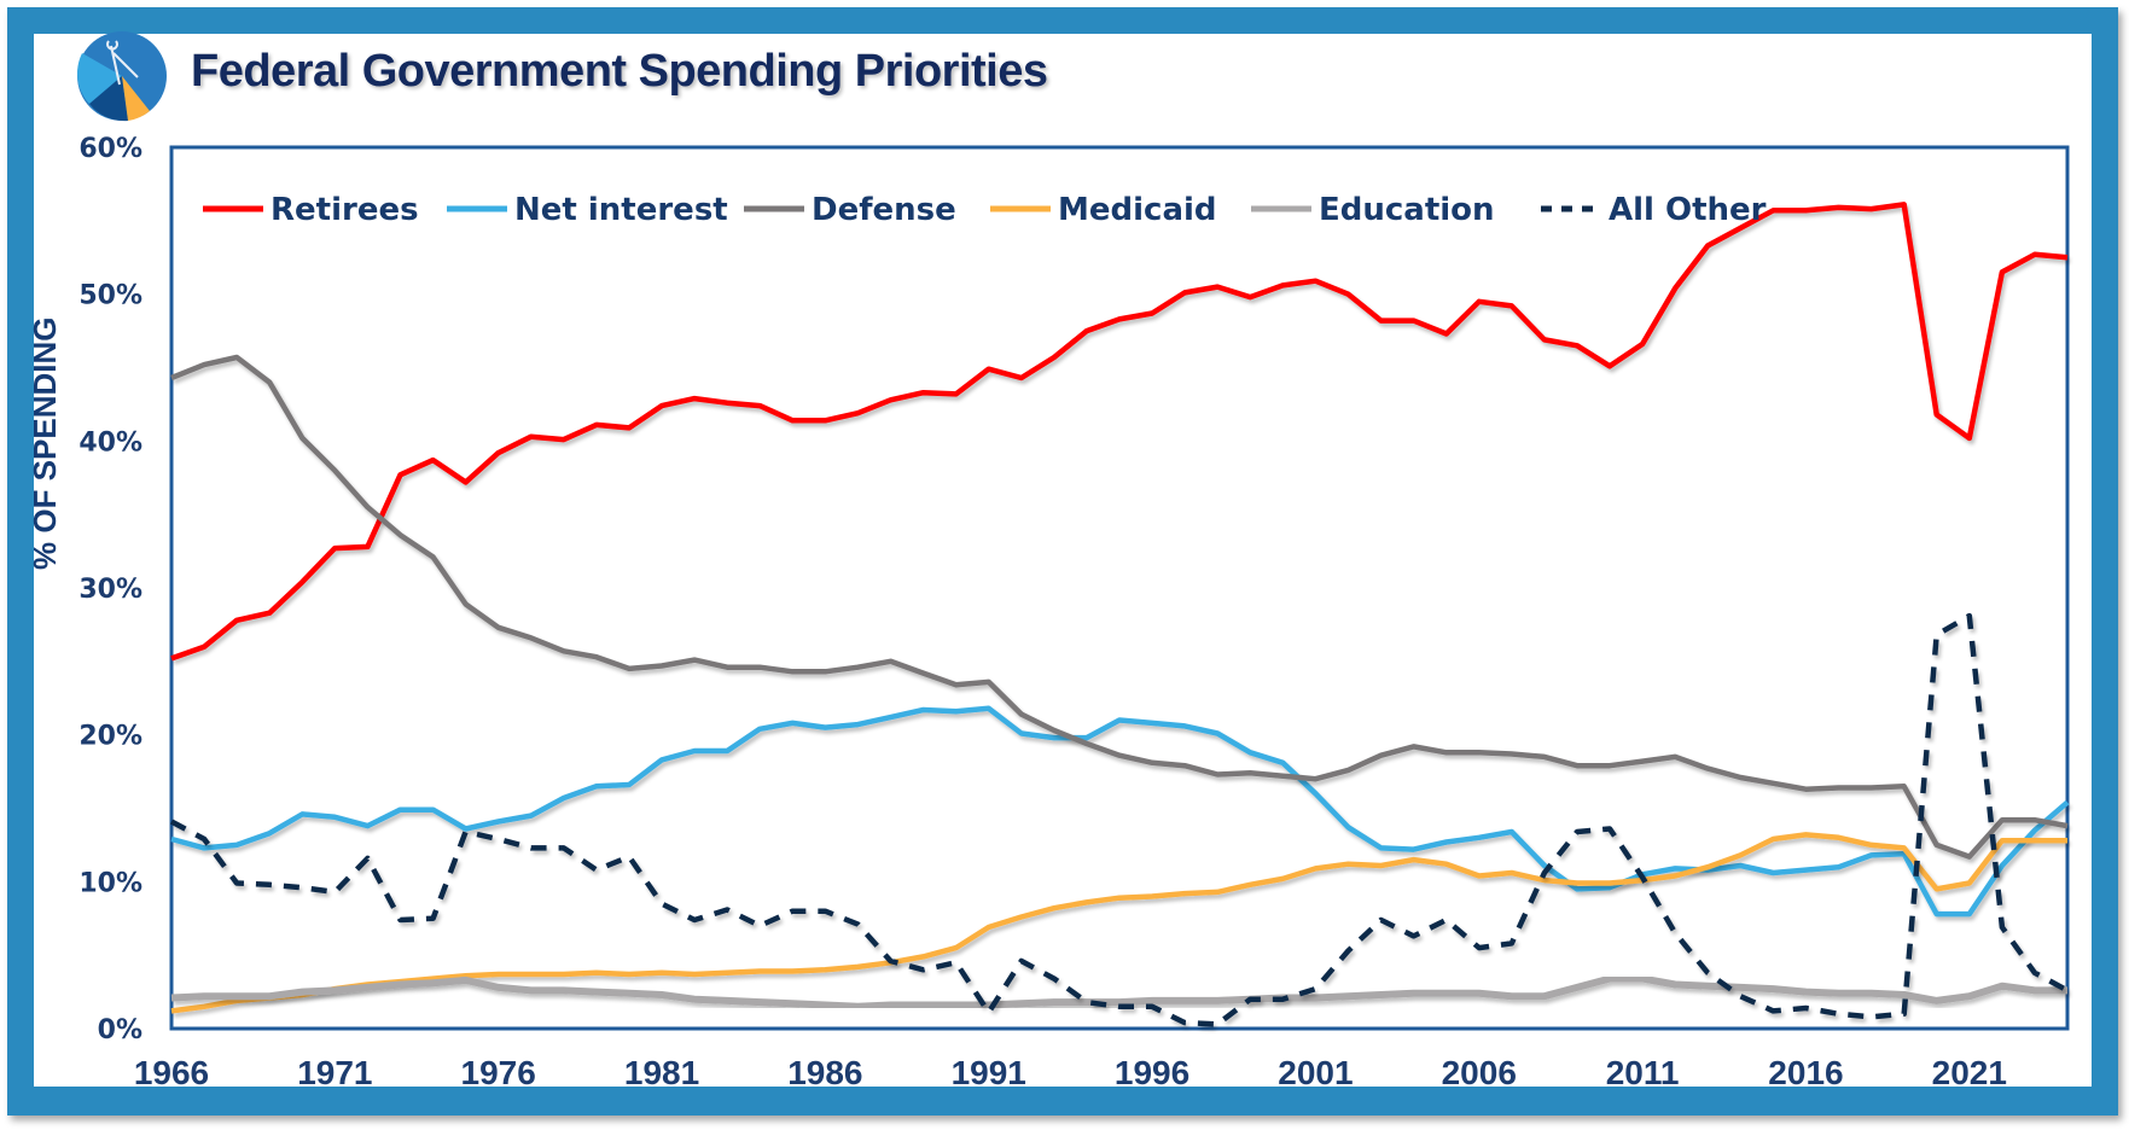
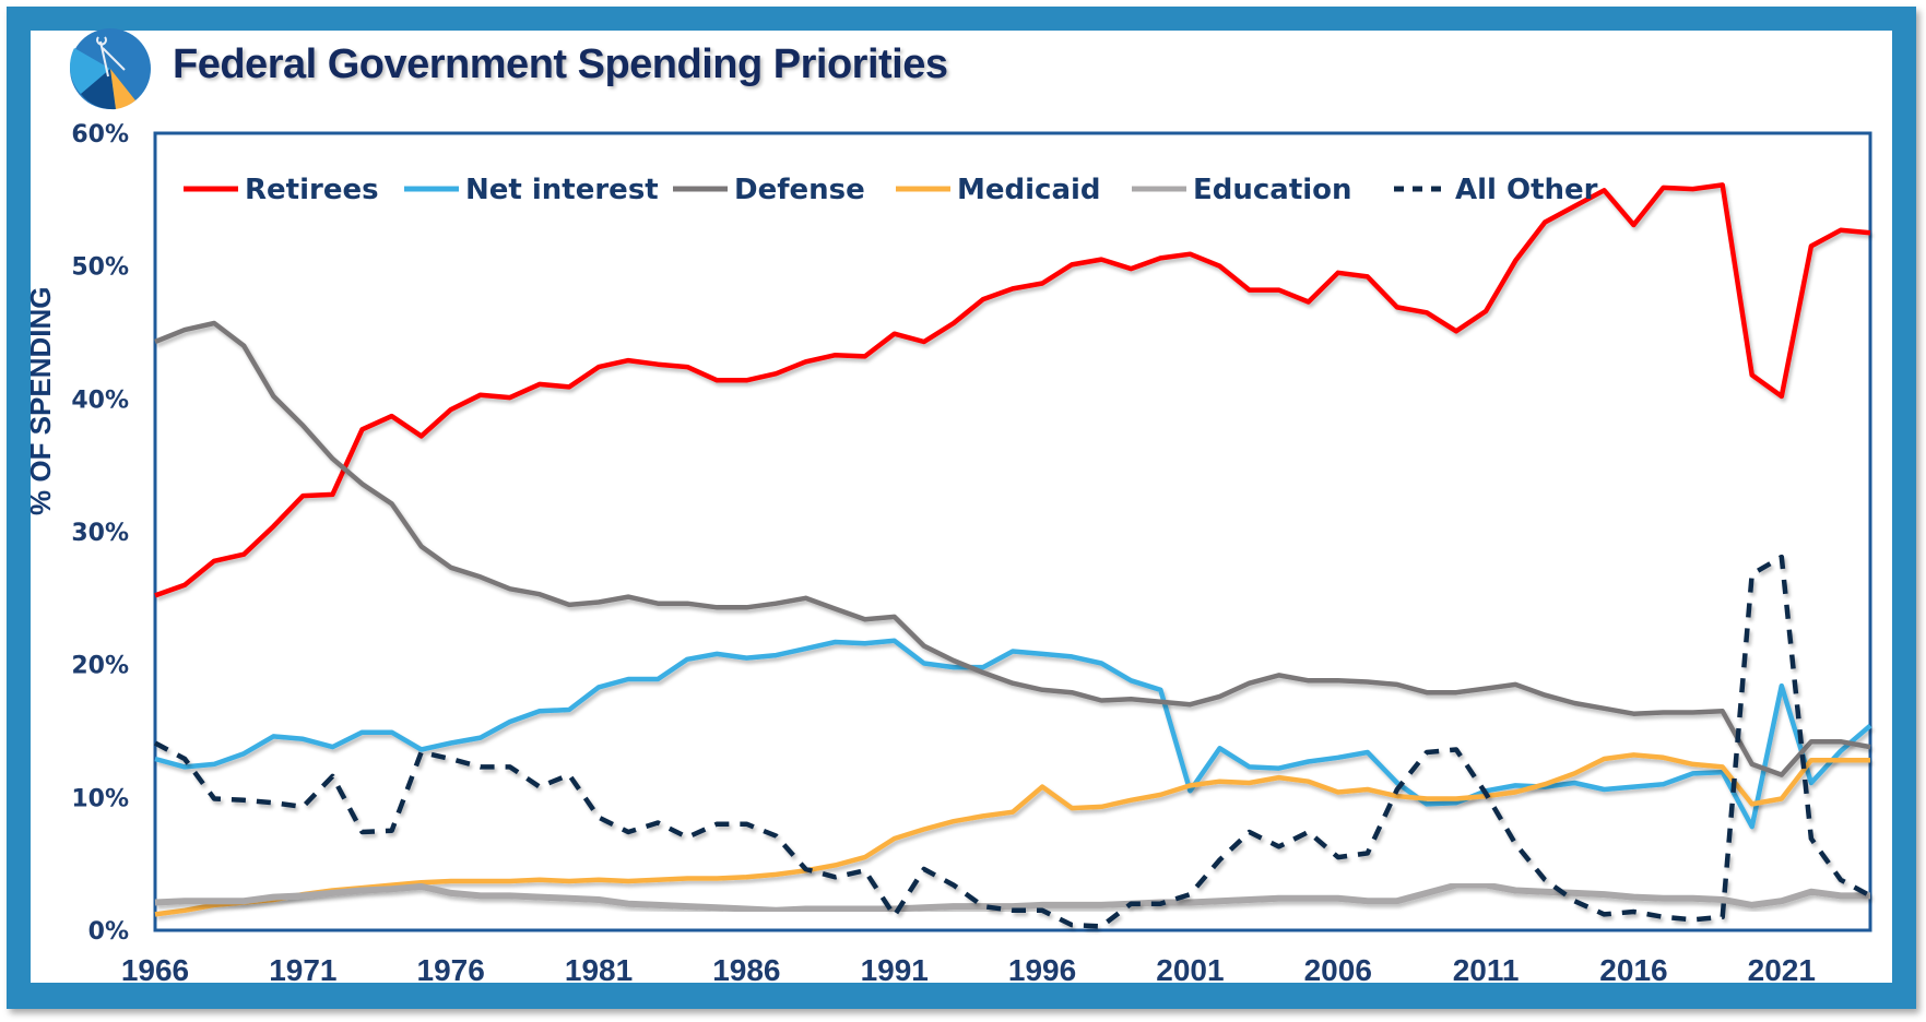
Medicaid/1996: 9.0% -> 10.8%
Net interest/2001: 16.0% -> 10.5%
Retirees/2016: 55.7% -> 53.1%
Net interest/2021: 7.8% -> 18.4%
